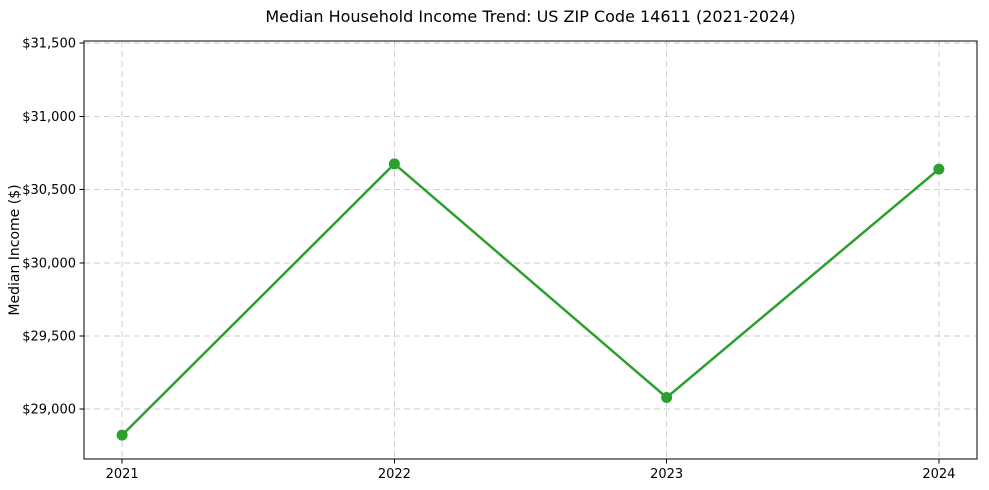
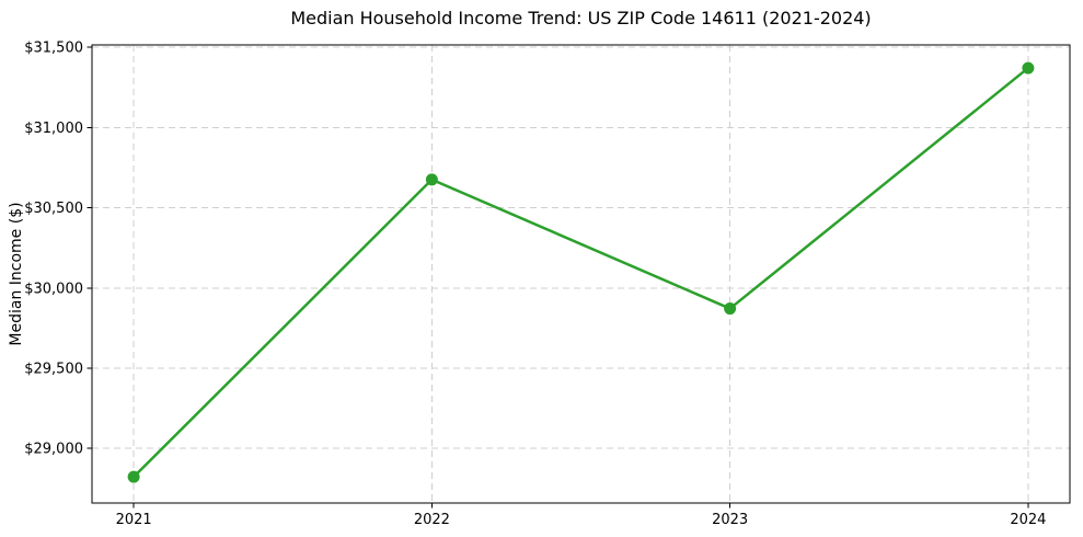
2023: $29080 -> $29870
2024: $30640 -> $31370
